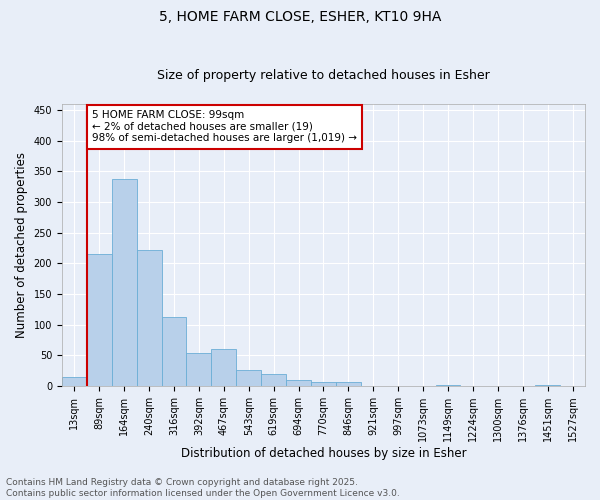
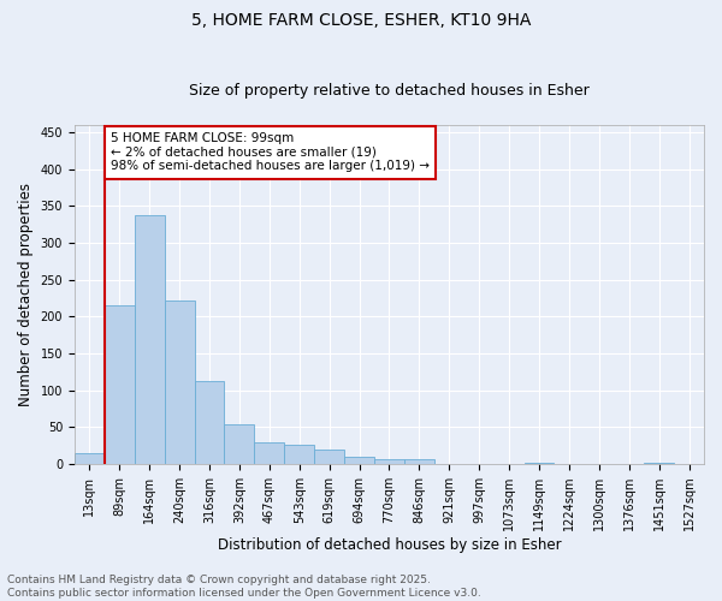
467sqm: 60 -> 29
